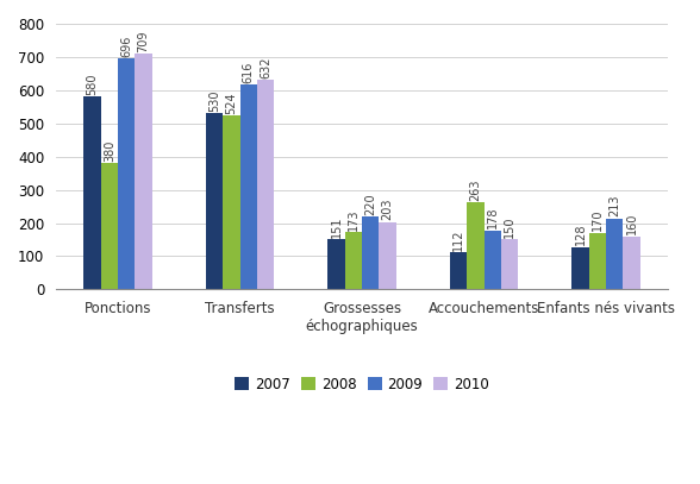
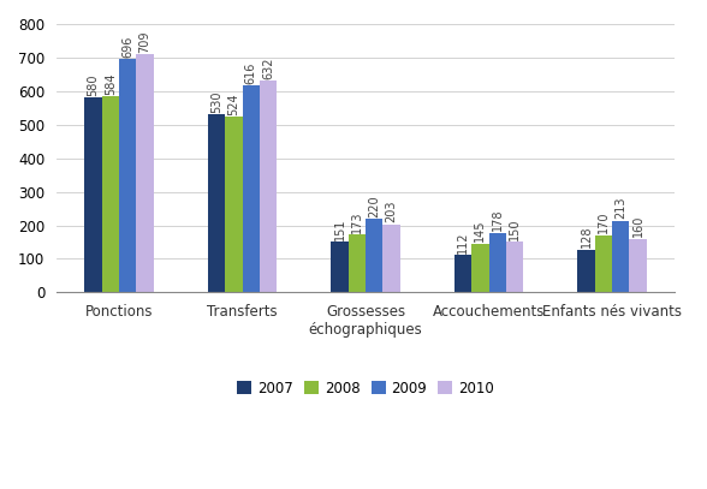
2008/Ponctions: 380 -> 584
2008/Accouchements: 263 -> 145
